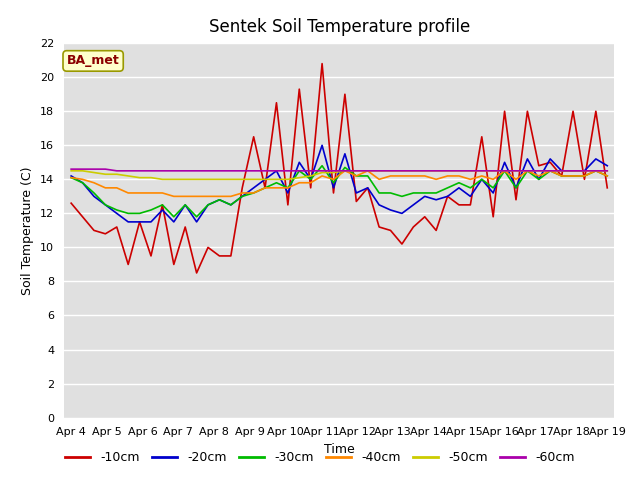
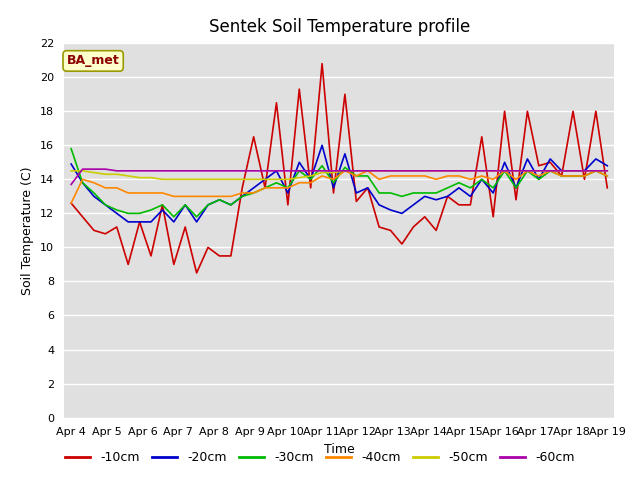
-20cm/Apr 4: 14.2 -> 14.9
-30cm/Apr 4: 14.1 -> 15.8
-40cm/Apr 4: 14.1 -> 12.6
-60cm/Apr 4: 14.6 -> 13.7
